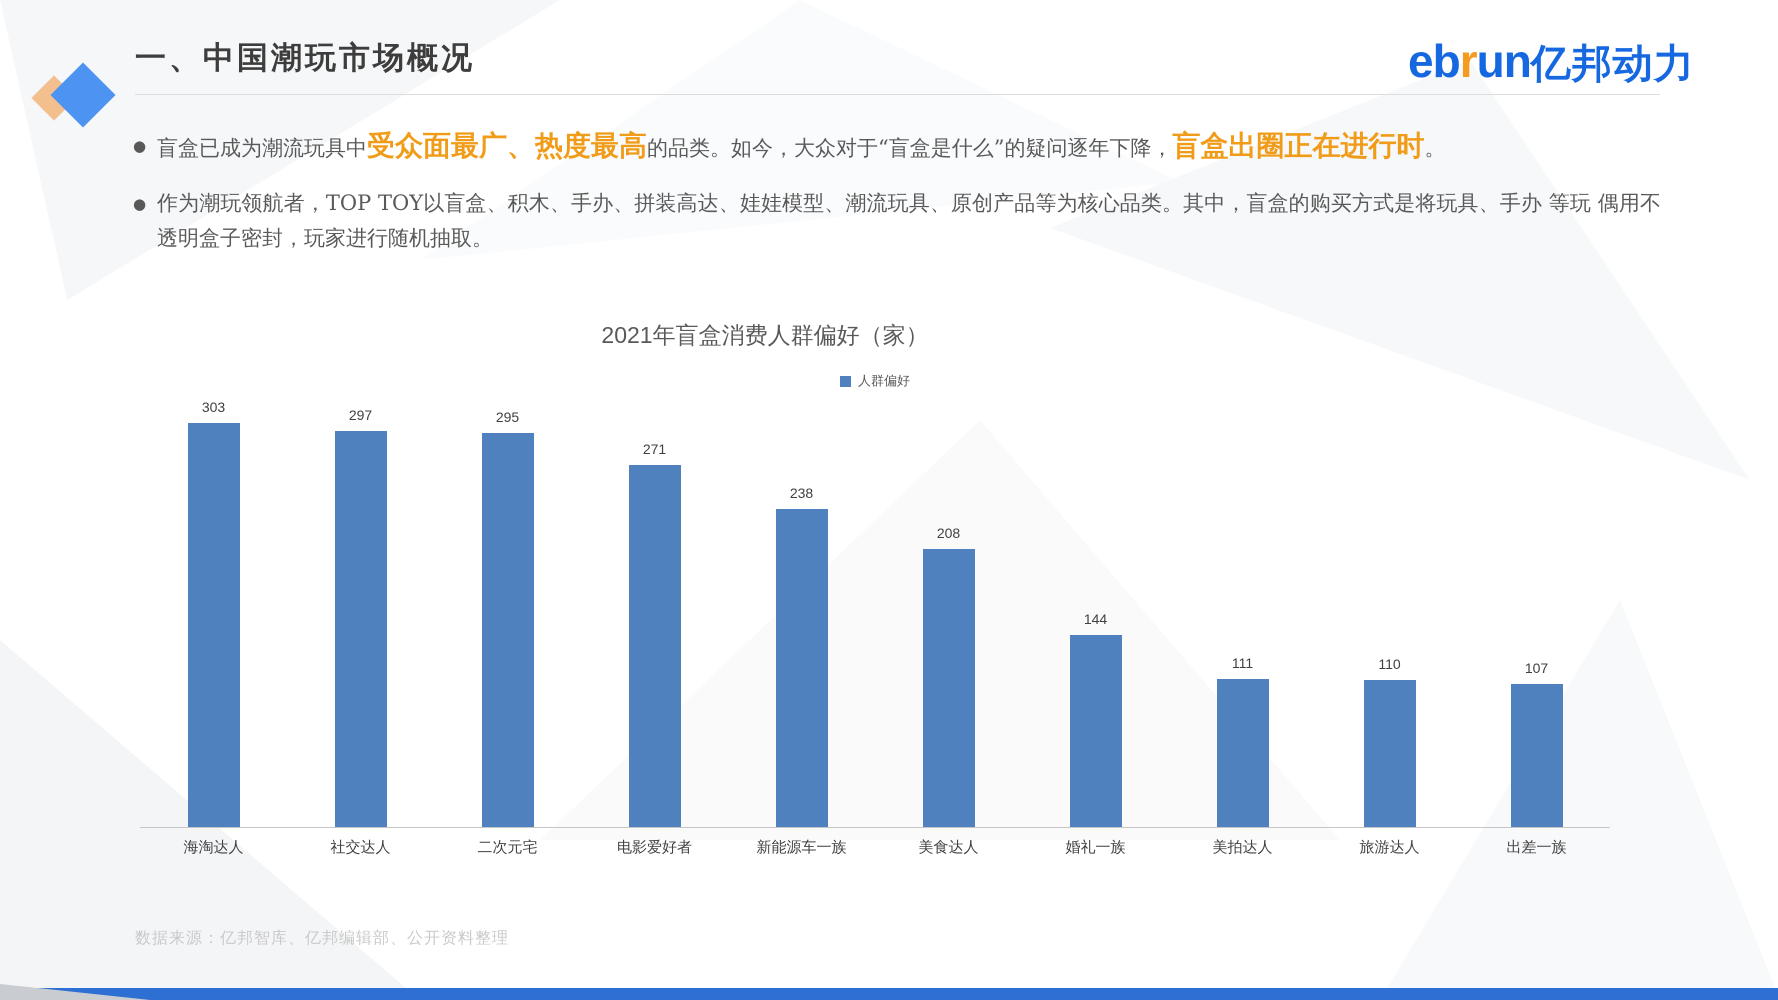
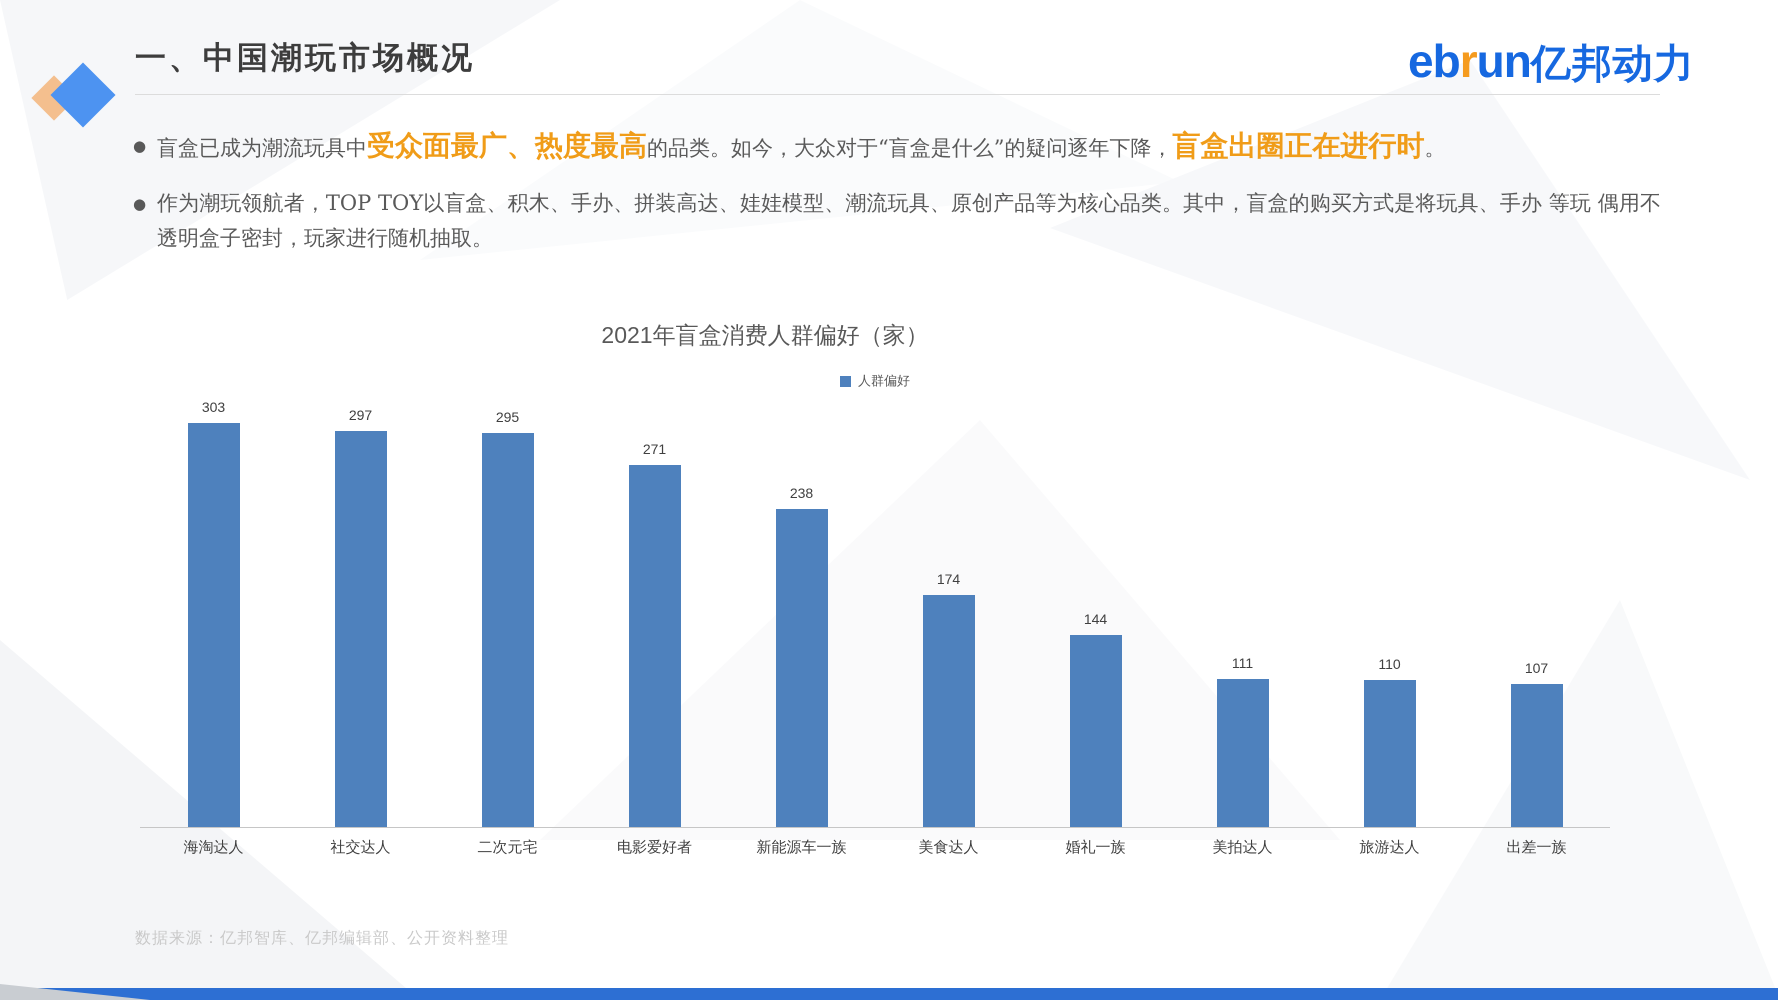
美食达人: 208 -> 174
